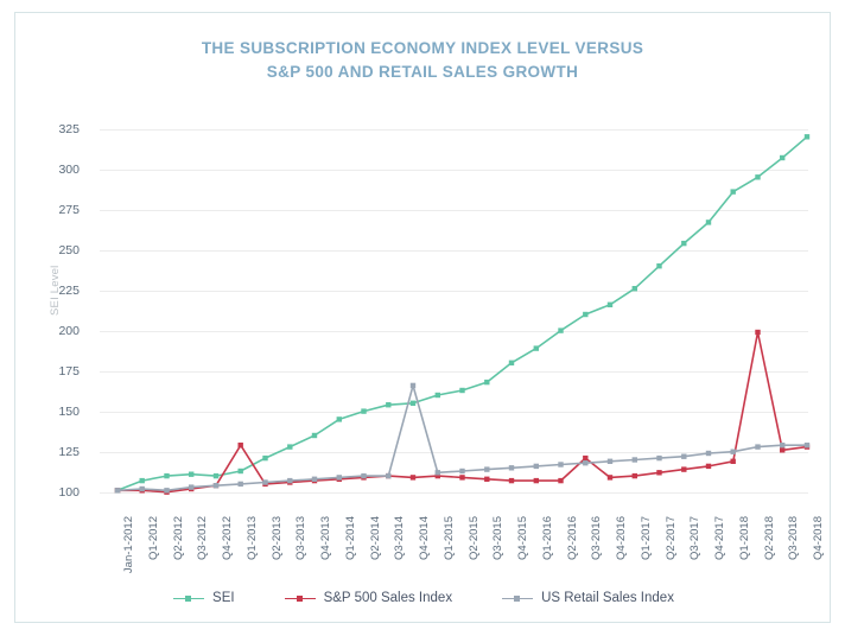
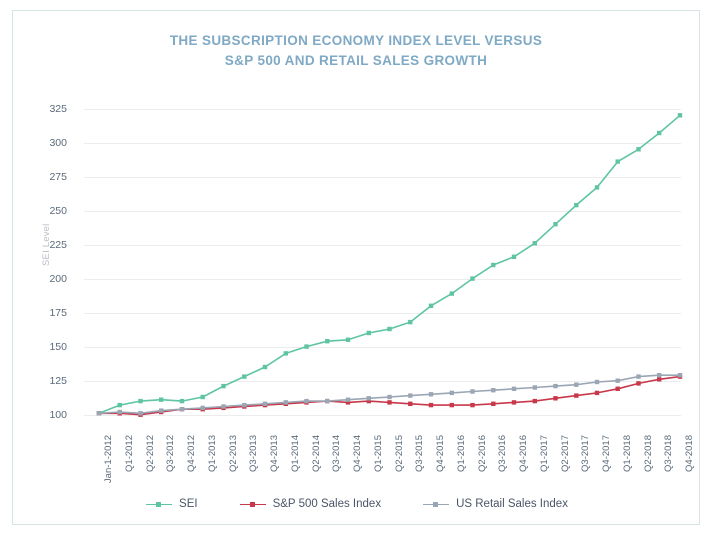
S&P 500 Sales Index/Q1-2013: 129 -> 104
US Retail Sales Index/Q4-2014: 166 -> 111
S&P 500 Sales Index/Q3-2016: 121 -> 108
S&P 500 Sales Index/Q2-2018: 199 -> 123
